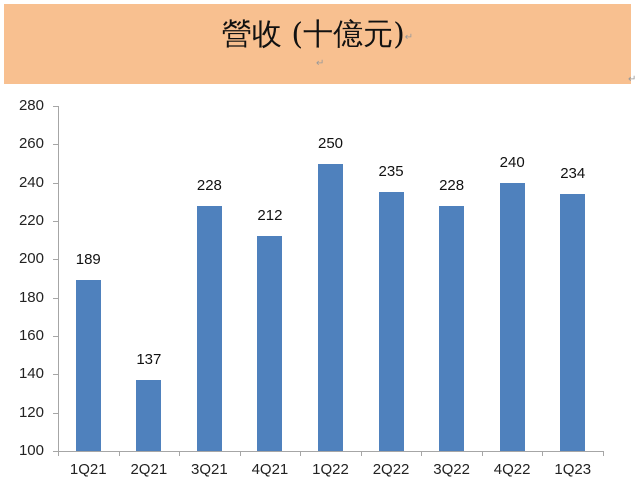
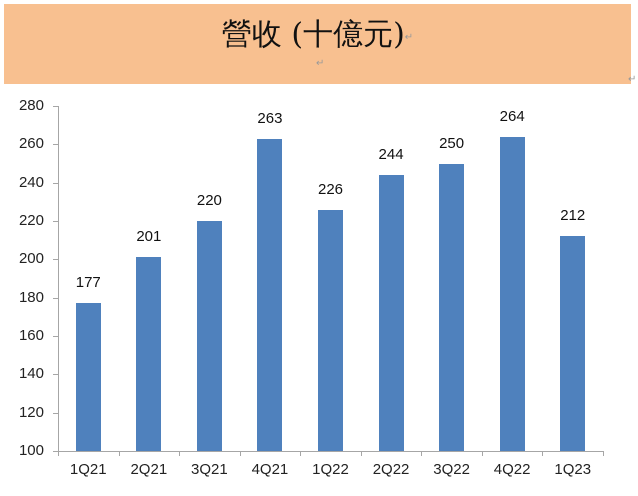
1Q21: 189 -> 177
2Q21: 137 -> 201
3Q21: 228 -> 220
4Q21: 212 -> 263
1Q22: 250 -> 226
2Q22: 235 -> 244
3Q22: 228 -> 250
4Q22: 240 -> 264
1Q23: 234 -> 212
